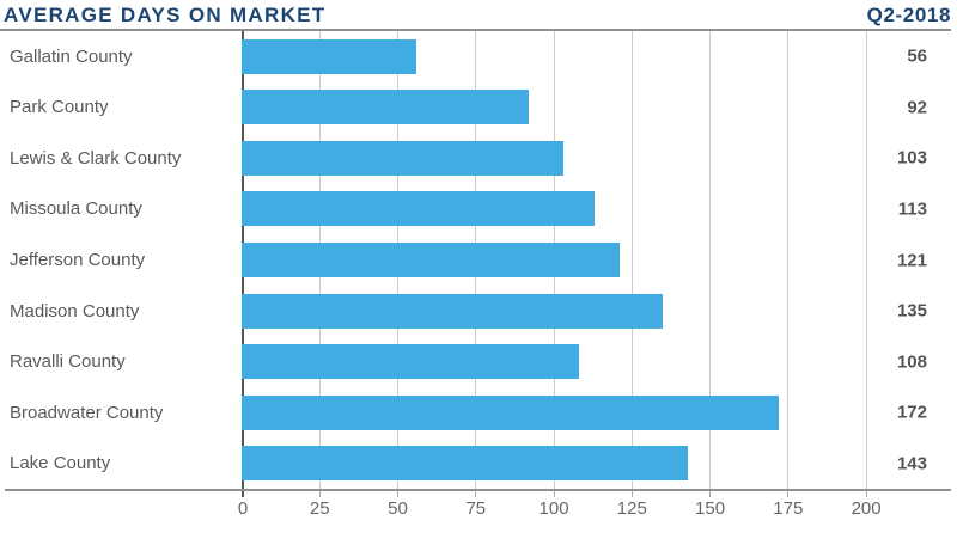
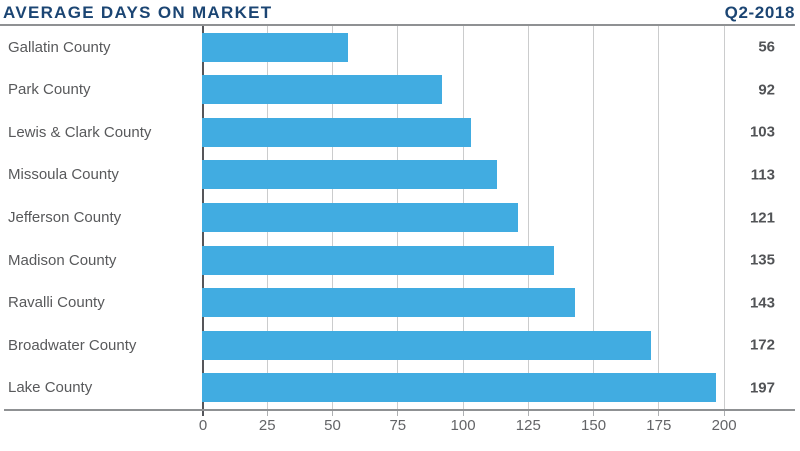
Ravalli County: 108 -> 143
Lake County: 143 -> 197
